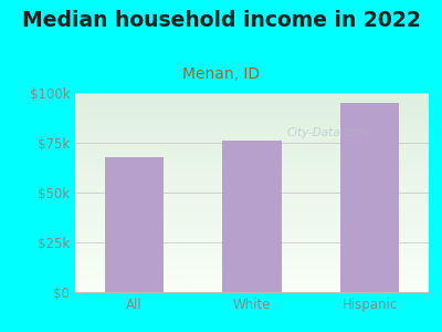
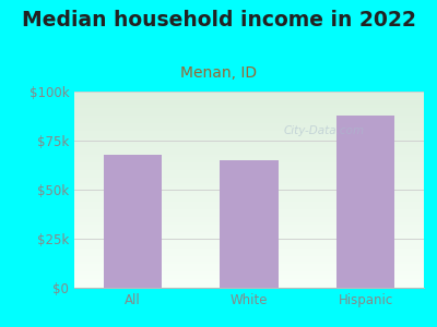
White: $76k -> $65k
Hispanic: $95k -> $88k
